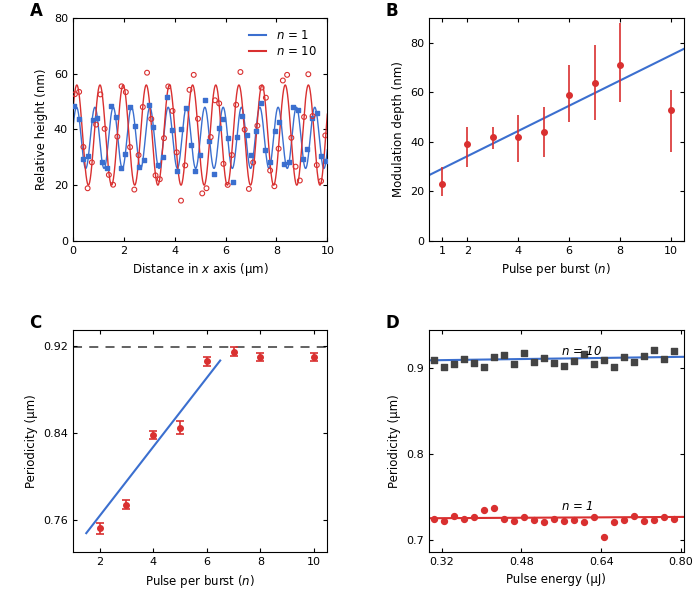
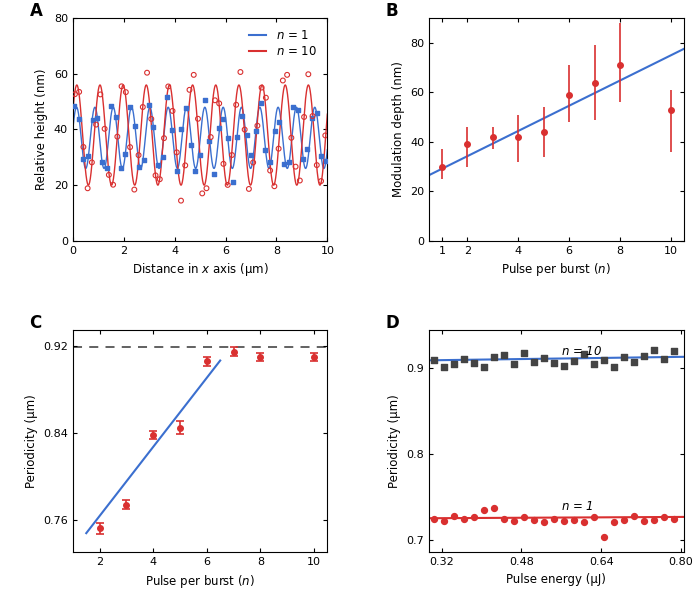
1: 23 -> 30
